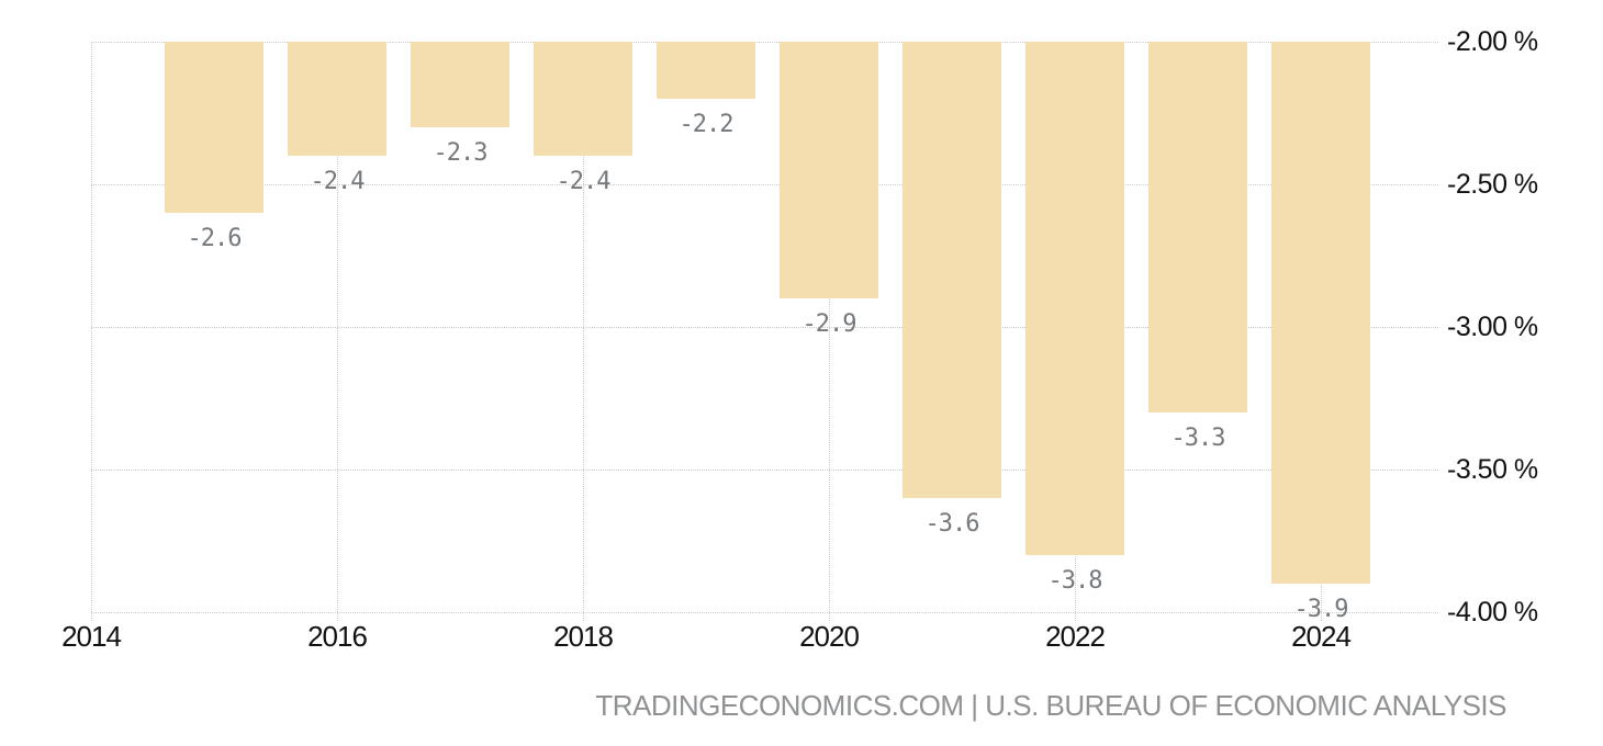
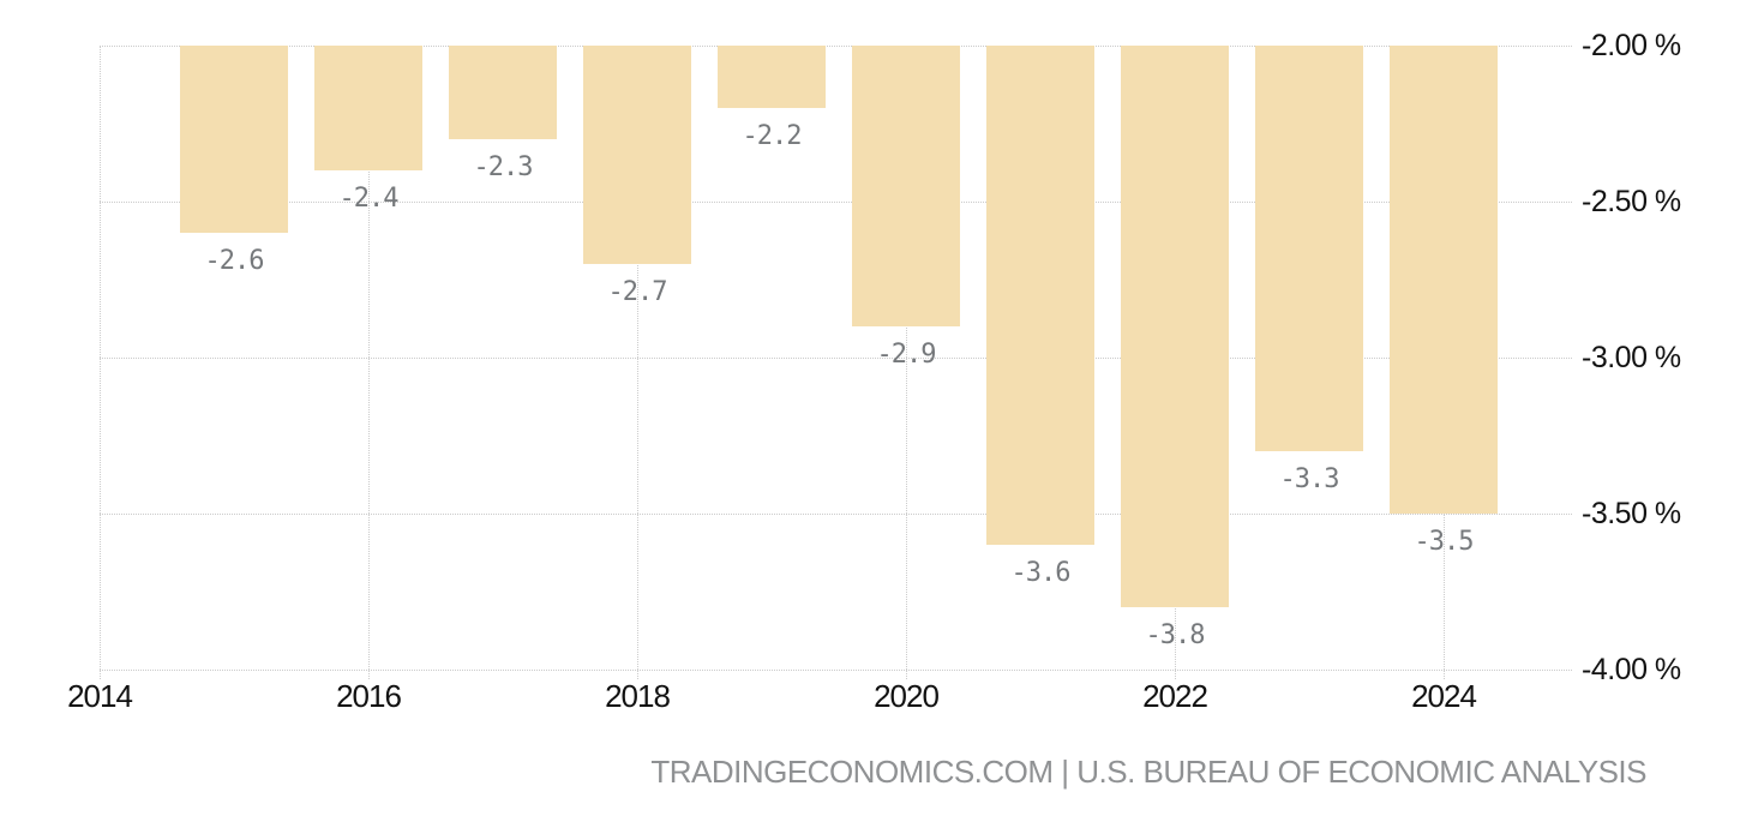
2018: -2.4 -> -2.7
2024: -3.9 -> -3.5
